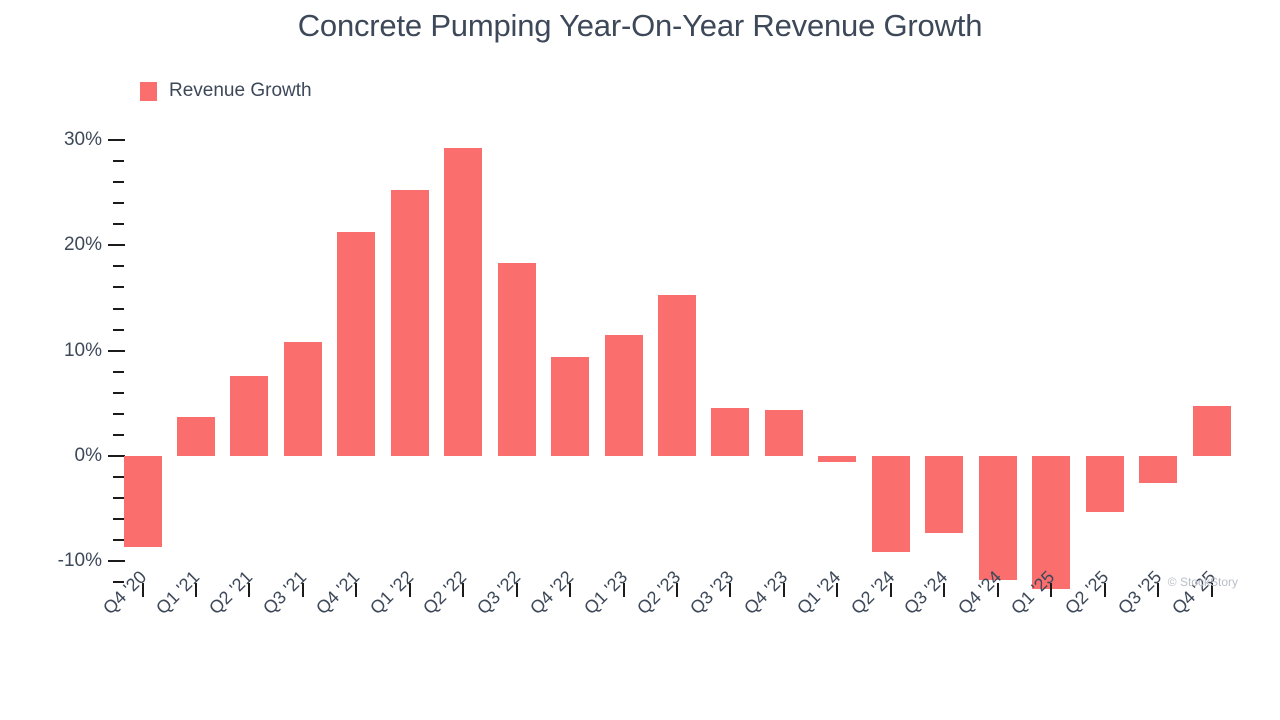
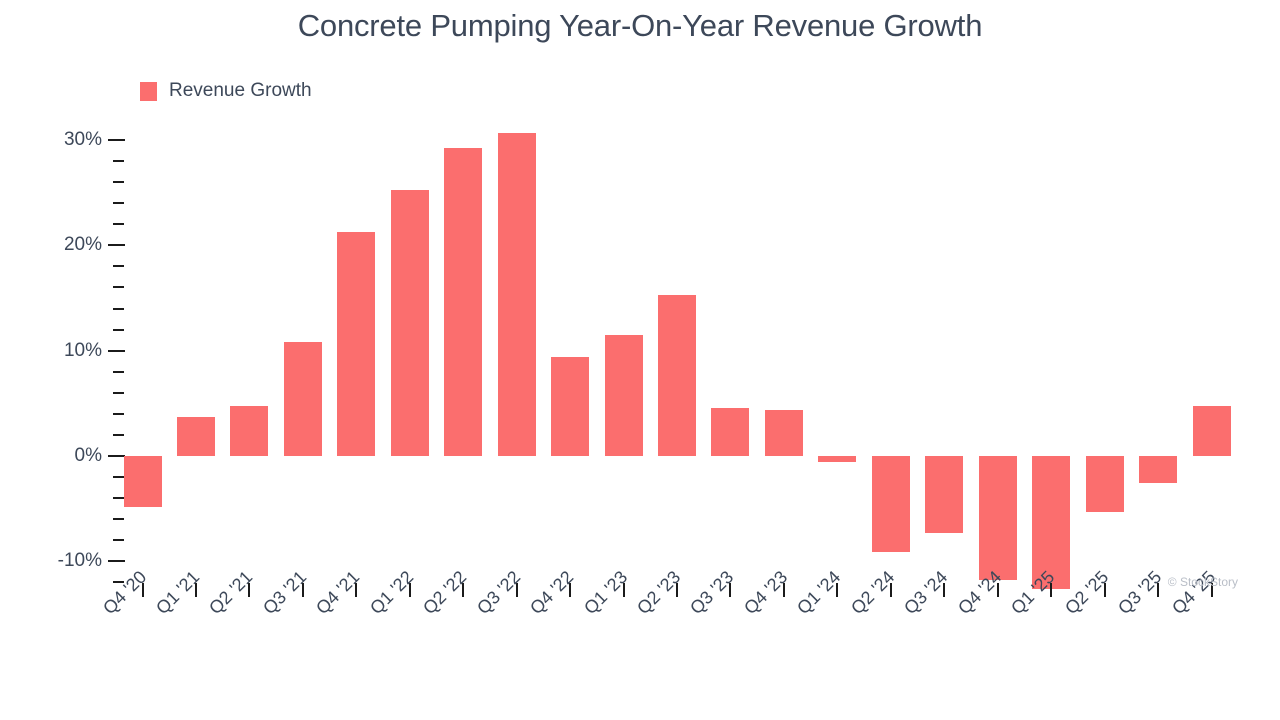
Q4 '20: -8.6% -> -4.8%
Q2 '21: 7.6% -> 4.7%
Q3 '22: 18.3% -> 30.7%
